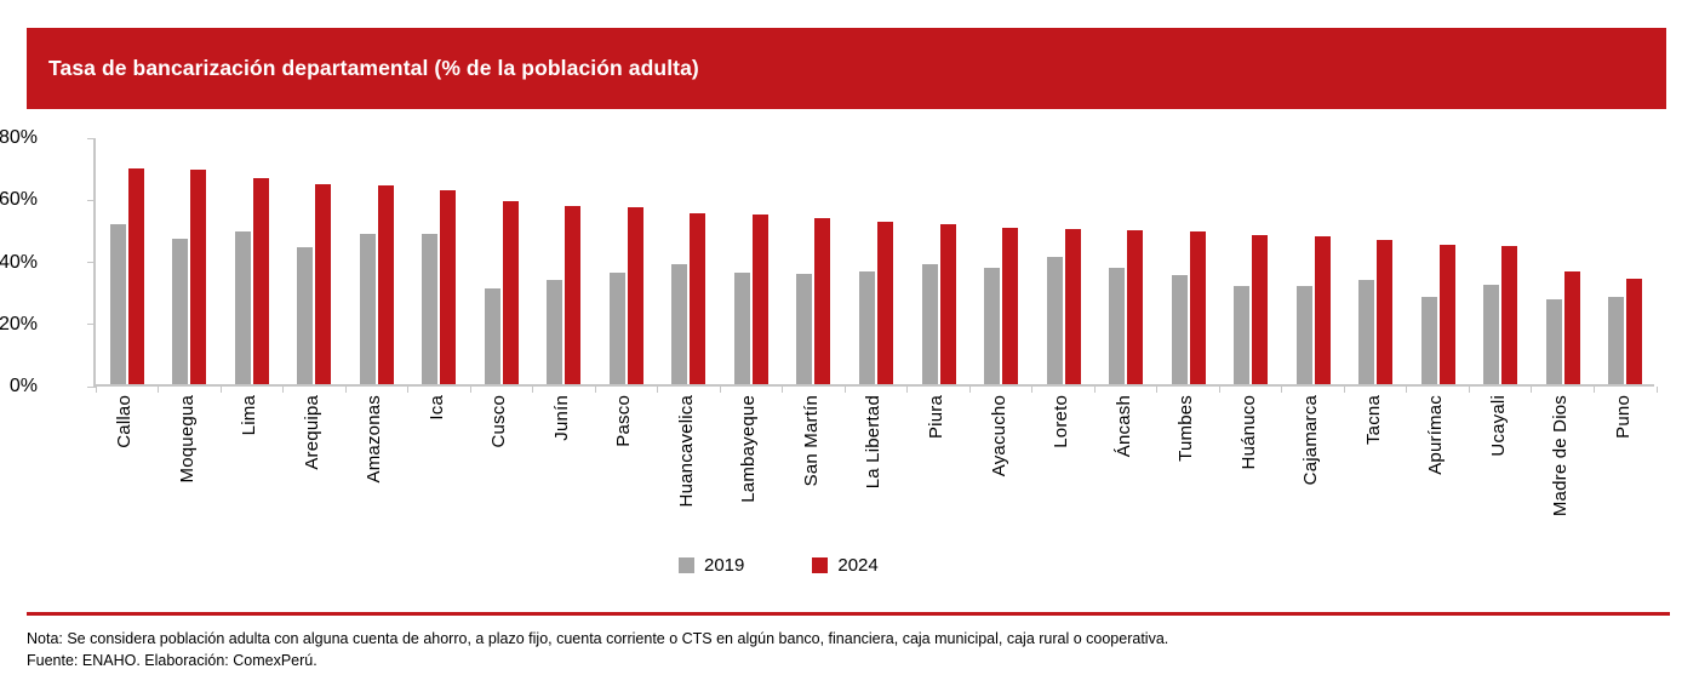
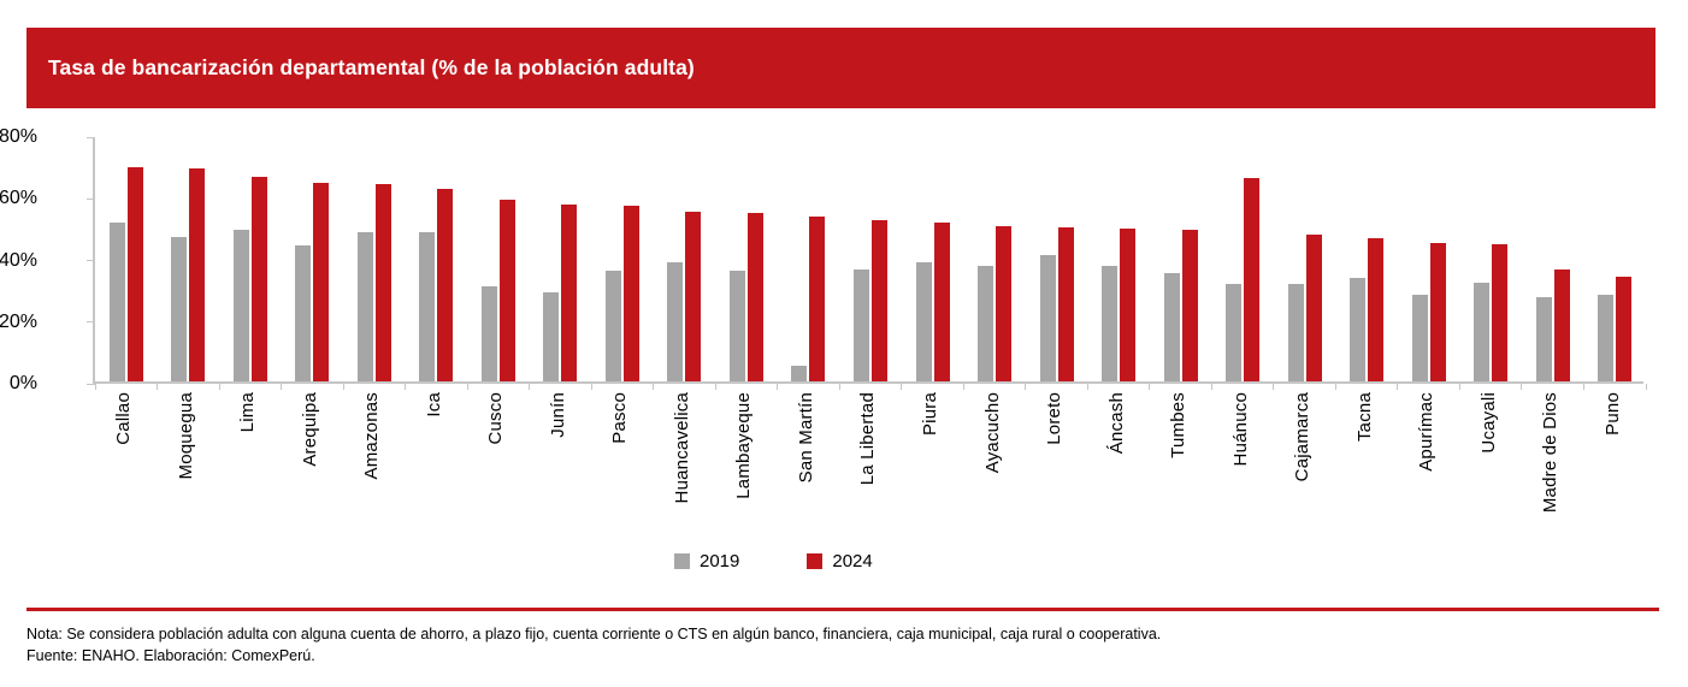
2019/Junín: 34% -> 29%
2019/San Martín: 36% -> 5%
2024/Huánuco: 48% -> 66%
